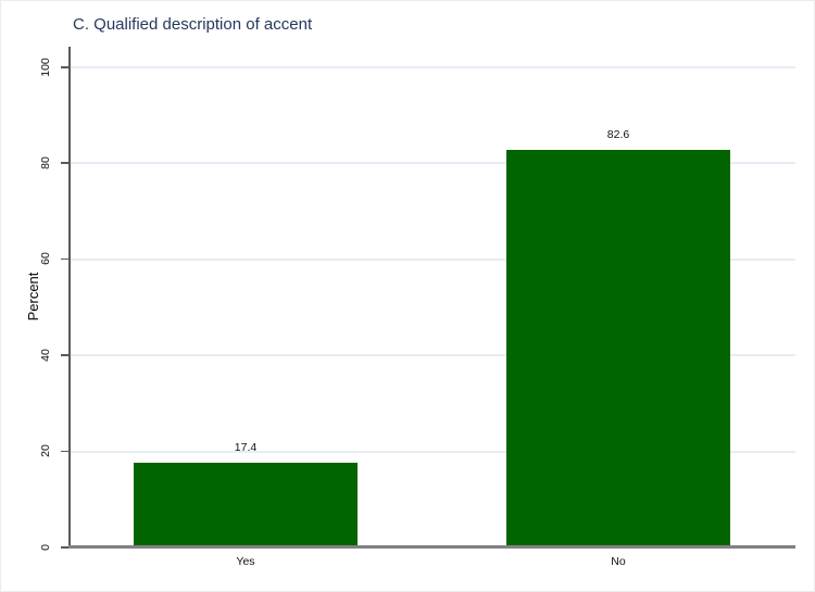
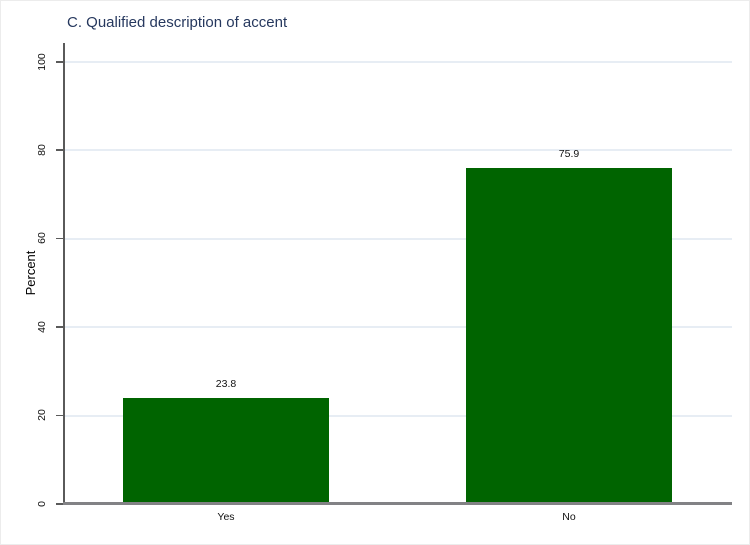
Yes: 17.4 -> 23.8
No: 82.6 -> 75.9
